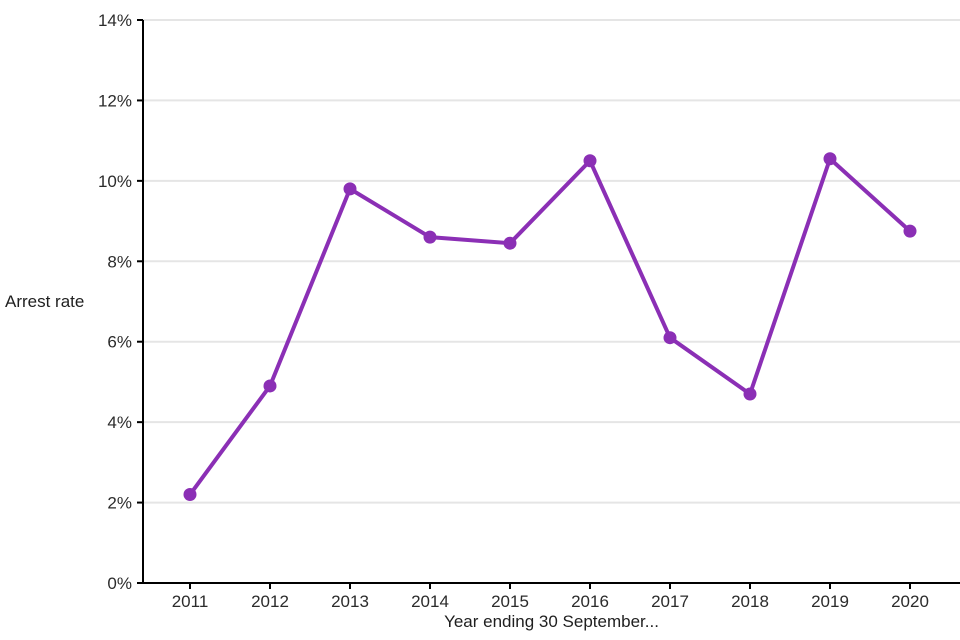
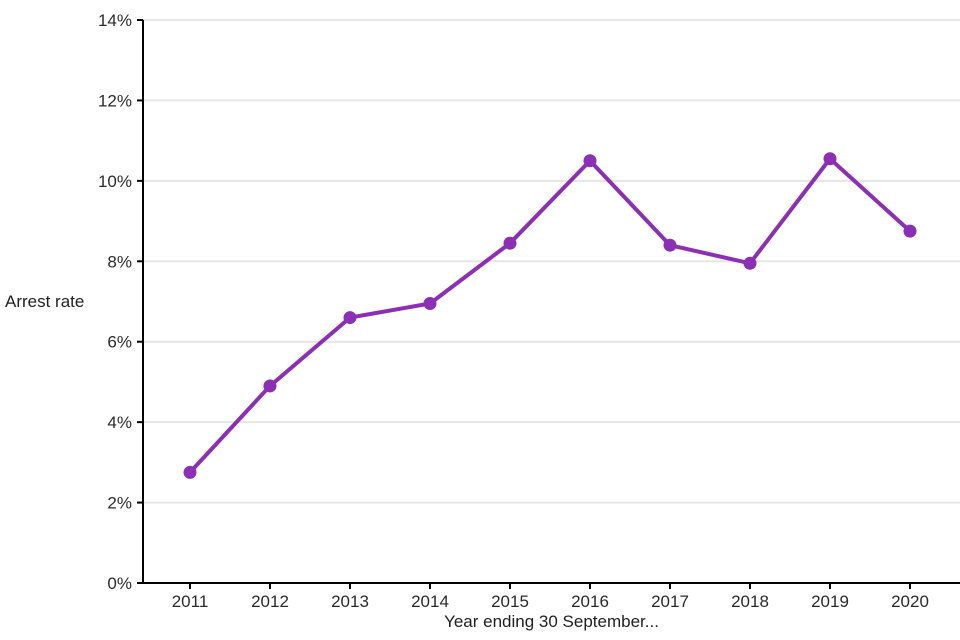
2011: 2.2% -> 2.8%
2013: 9.8% -> 6.6%
2014: 8.6% -> 7.0%
2017: 6.1% -> 8.4%
2018: 4.7% -> 8.0%
